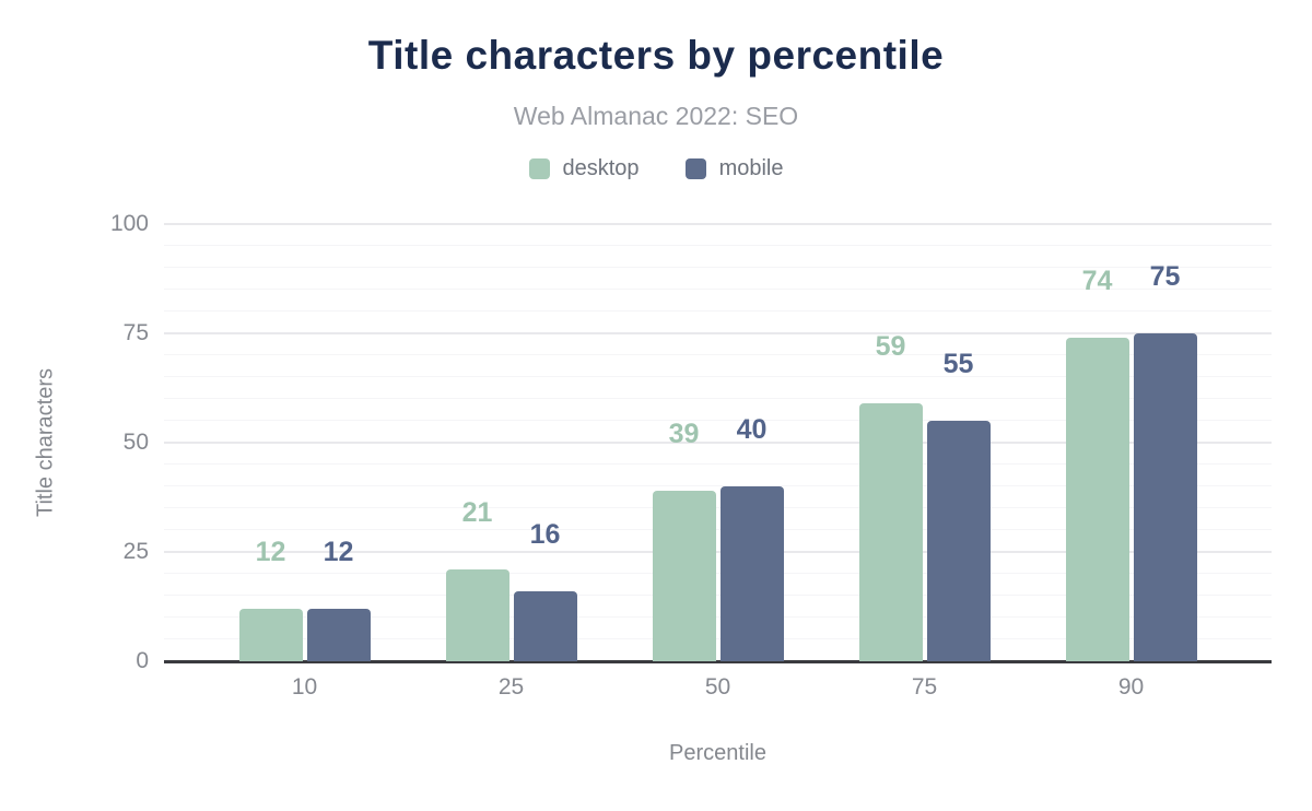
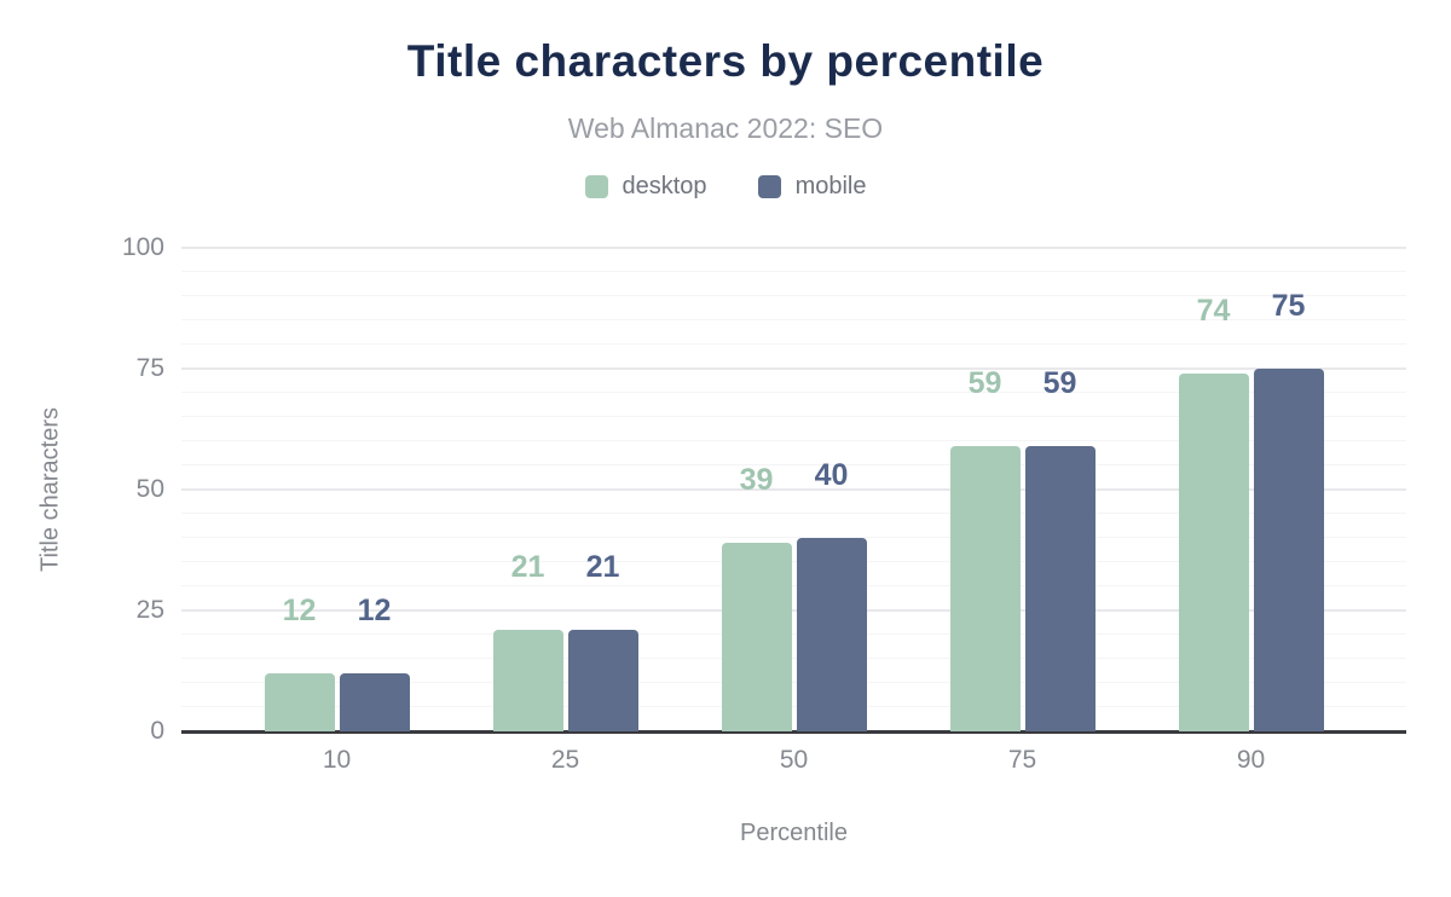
mobile/25: 16 -> 21
mobile/75: 55 -> 59
